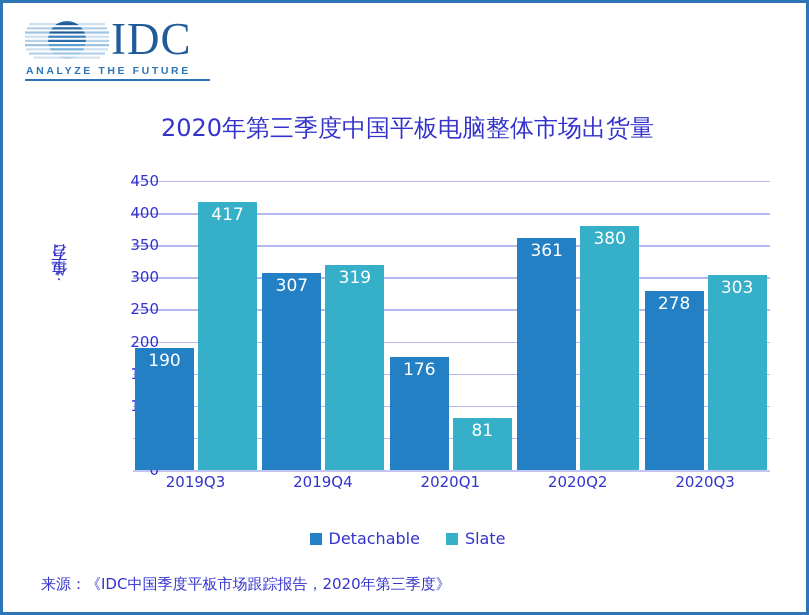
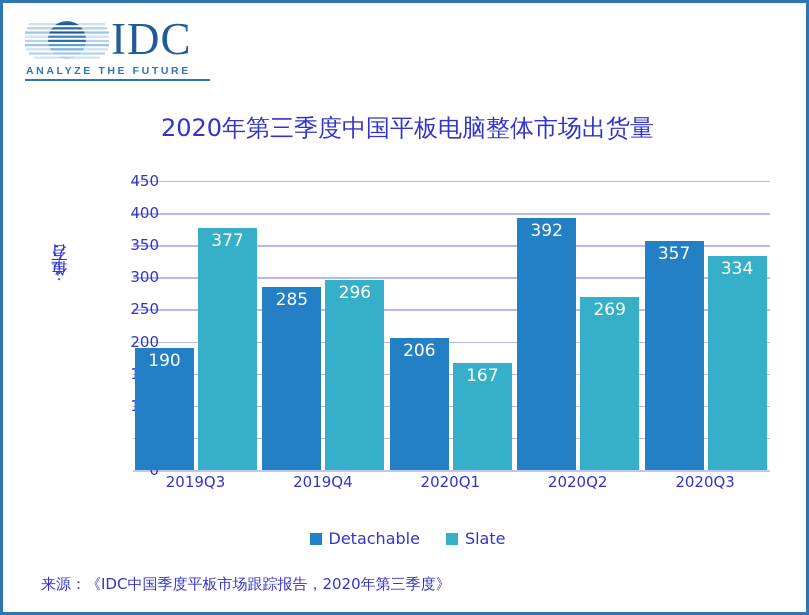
Slate/2019Q3: 417 -> 377
Detachable/2019Q4: 307 -> 285
Slate/2019Q4: 319 -> 296
Detachable/2020Q1: 176 -> 206
Slate/2020Q1: 81 -> 167
Detachable/2020Q2: 361 -> 392
Slate/2020Q2: 380 -> 269
Detachable/2020Q3: 278 -> 357
Slate/2020Q3: 303 -> 334
